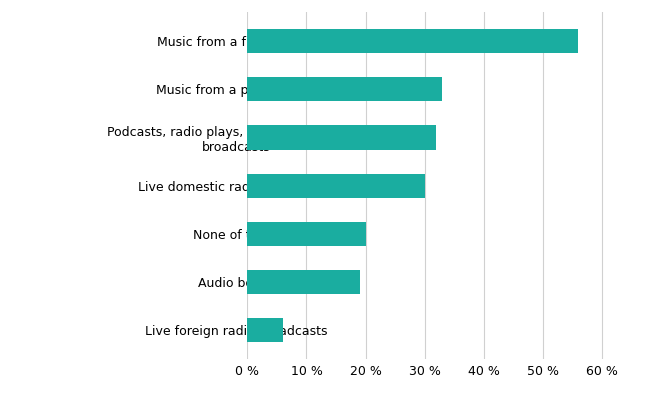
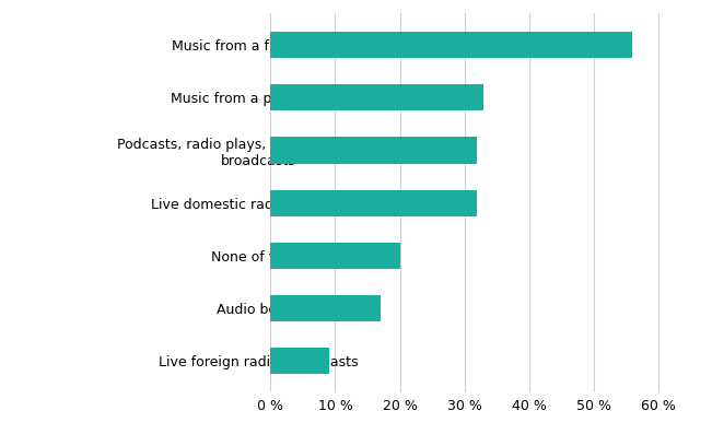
Live domestic radio broadcasts: 30 % -> 32 %
Audio books: 19 % -> 17 %
Live foreign radio broadcasts: 6 % -> 9 %
